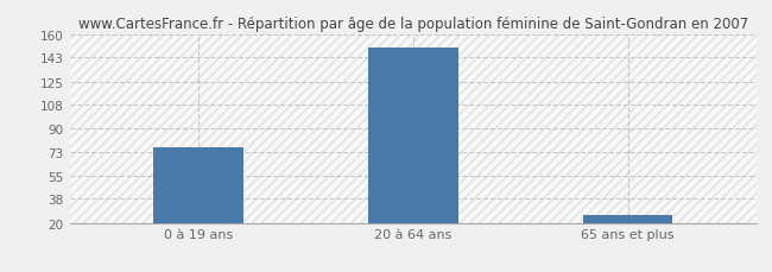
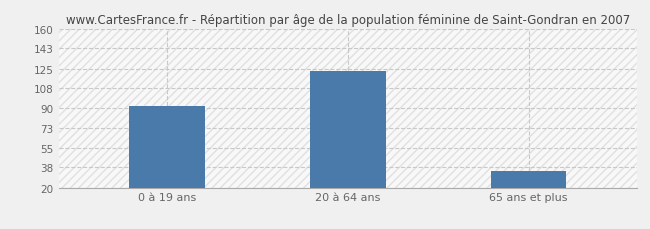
0 à 19 ans: 76 -> 92
20 à 64 ans: 150 -> 123
65 ans et plus: 26 -> 35
